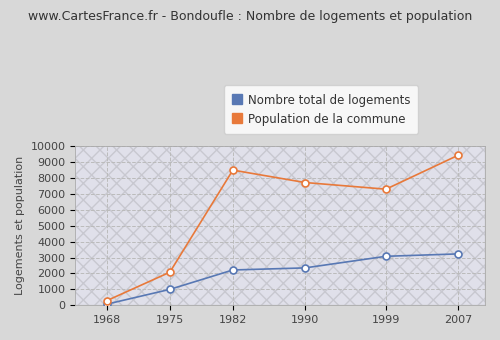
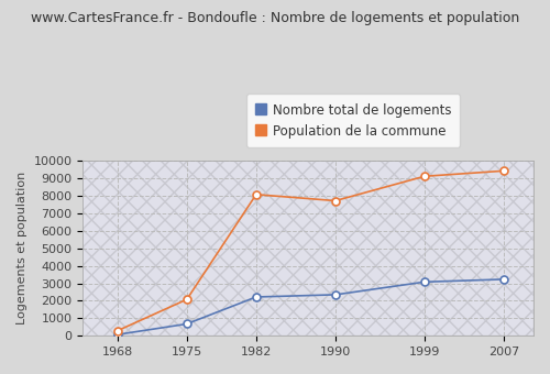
Nombre total de logements/1975: 1000 -> 700
Population de la commune/1982: 8500 -> 8100
Population de la commune/1999: 7300 -> 9100
